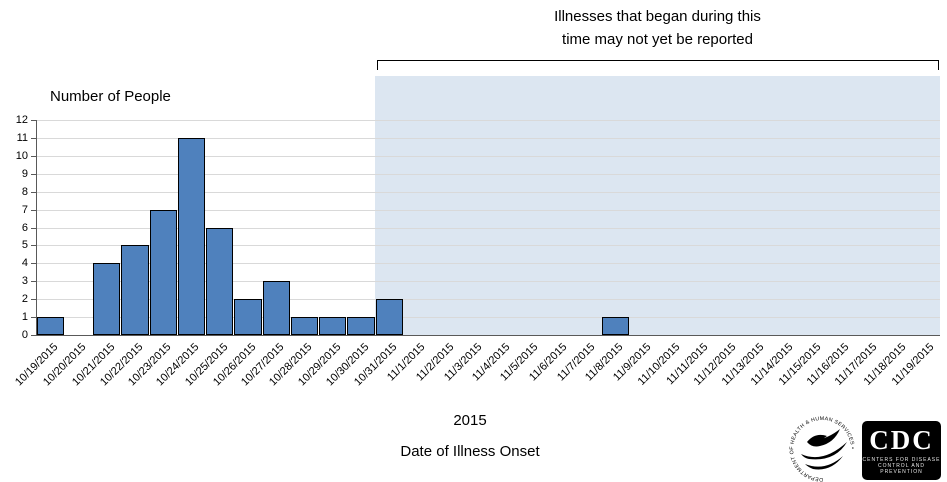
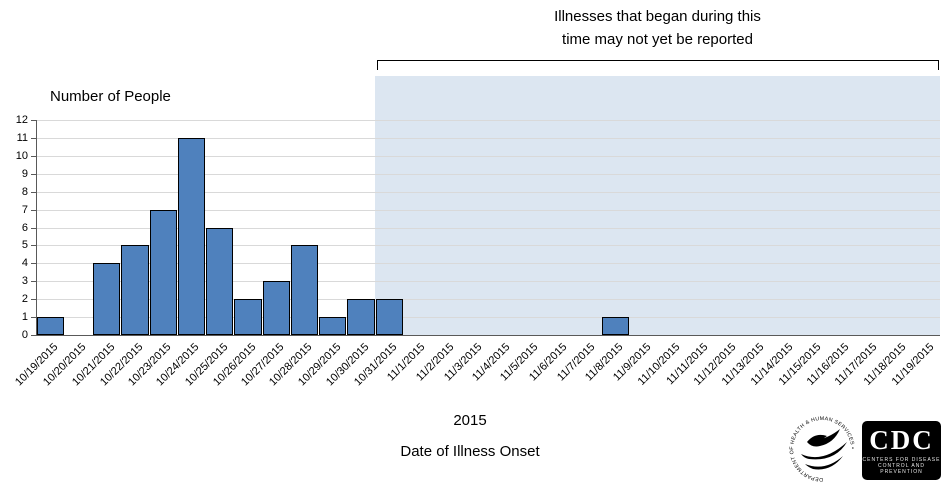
10/28/2015: 1 -> 5
10/30/2015: 1 -> 2
